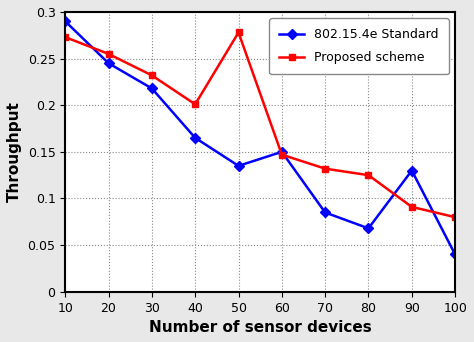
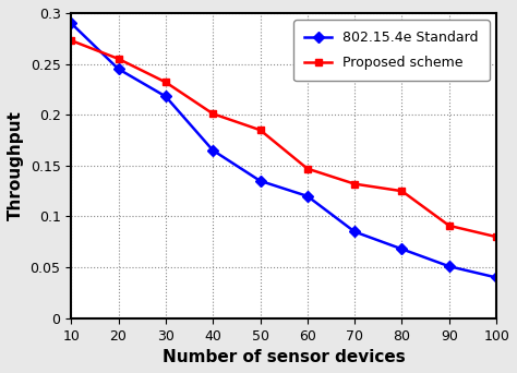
Proposed scheme/50: 0.278 -> 0.185
802.15.4e Standard/60: 0.150 -> 0.120
802.15.4e Standard/90: 0.130 -> 0.051
